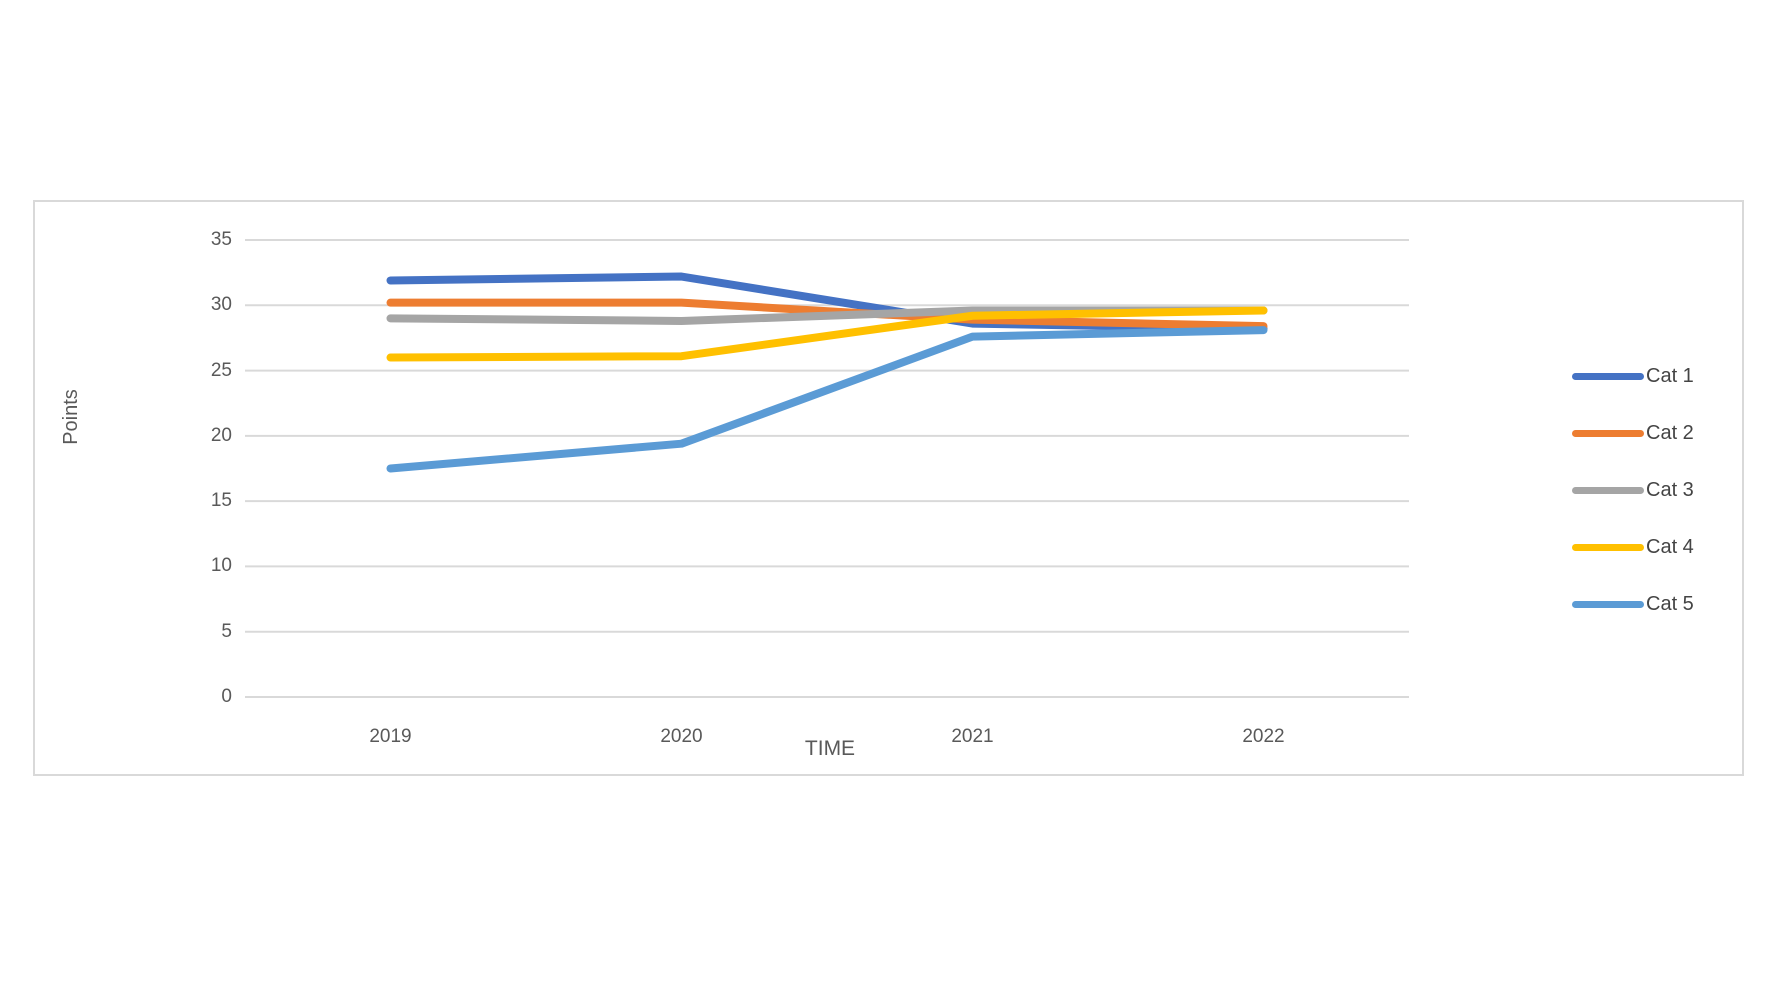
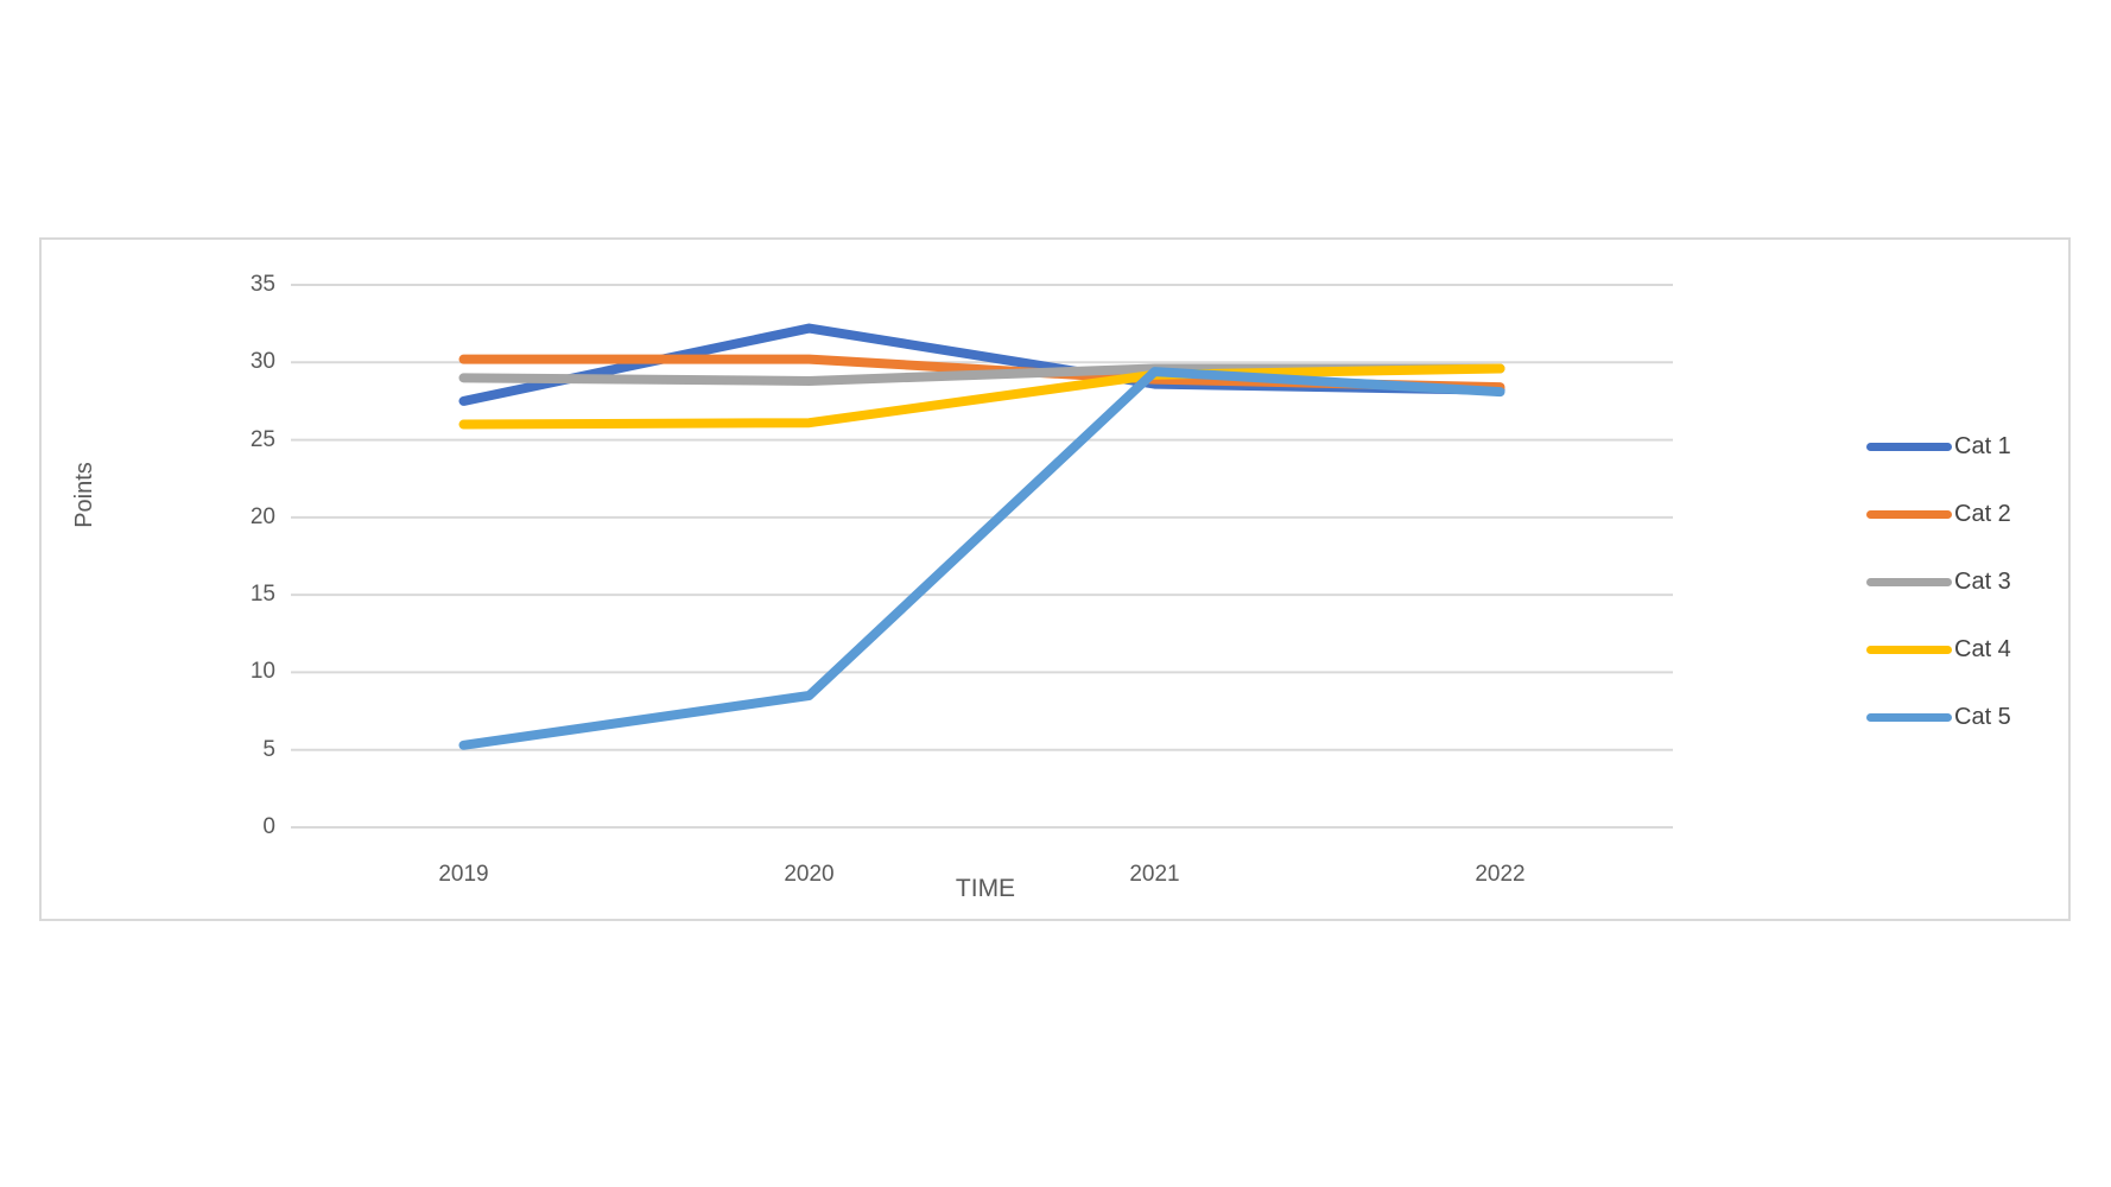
Cat 1/2019: 31.9 -> 27.5
Cat 5/2019: 17.5 -> 5.3
Cat 5/2020: 19.4 -> 8.5
Cat 5/2021: 27.6 -> 29.4
